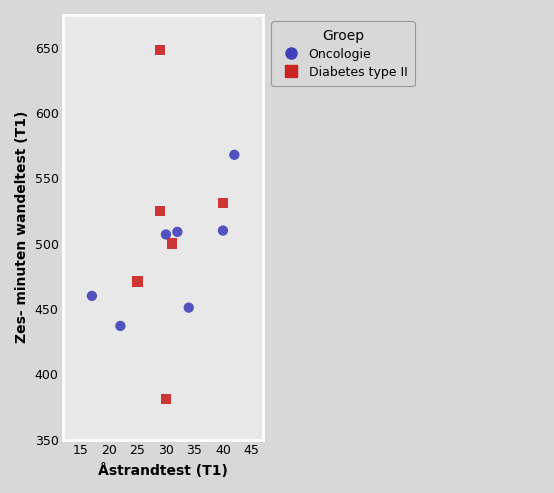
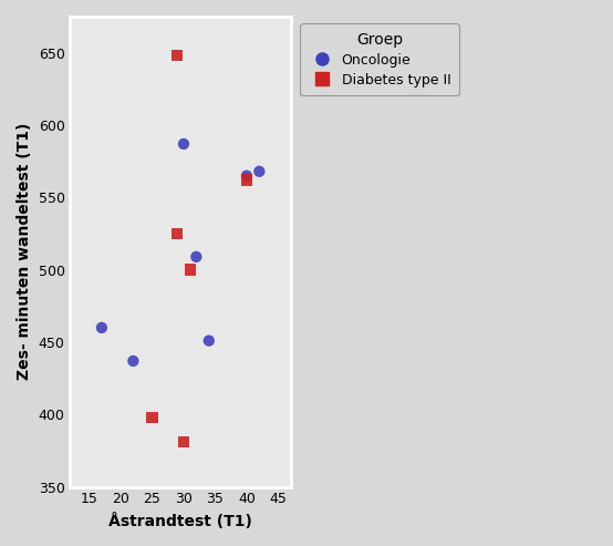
Diabetes type II/25: 471 -> 398
Oncologie/30: 507 -> 587
Oncologie/40: 510 -> 565
Diabetes type II/40: 531 -> 562
